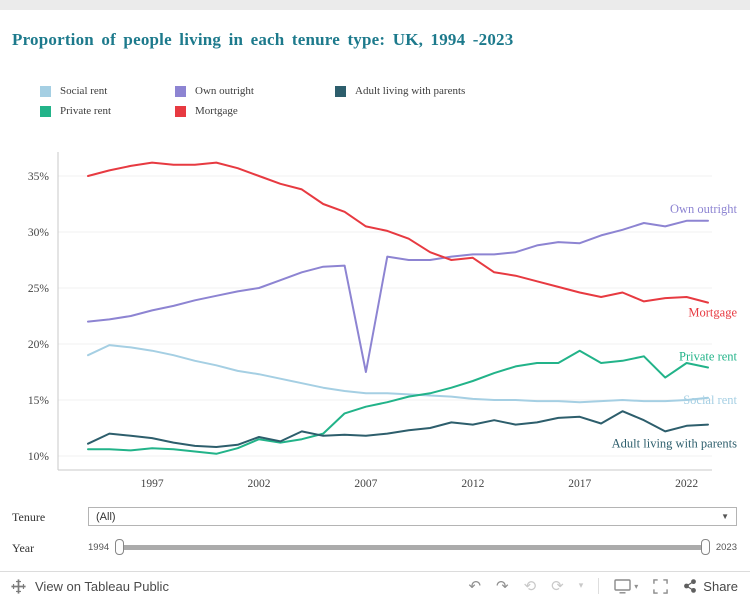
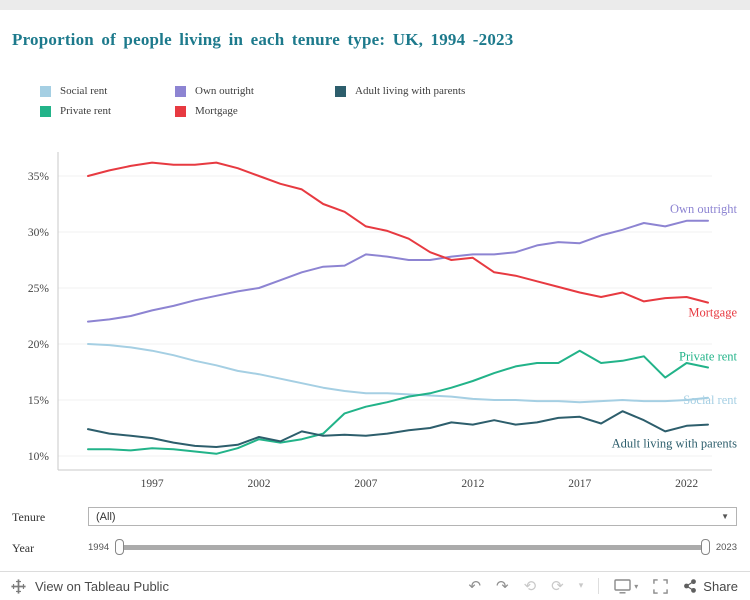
Social rent/1994: 19.0% -> 20.0%
Adult living with parents/1994: 11.1% -> 12.4%
Own outright/2007: 17.5% -> 28.0%
